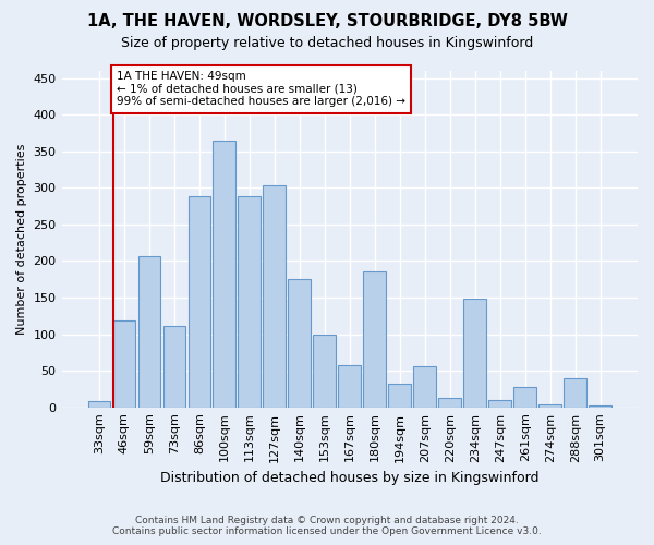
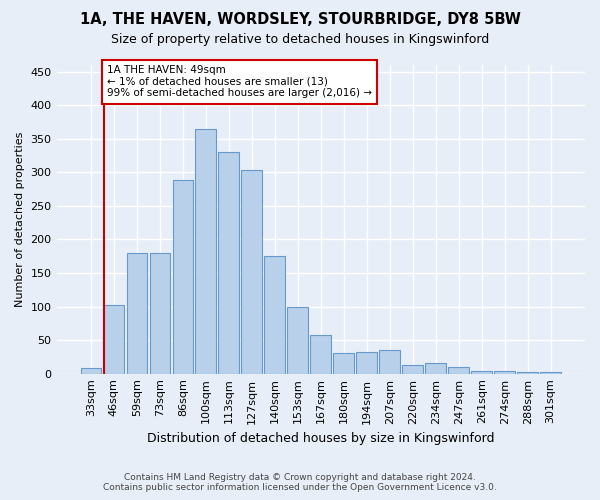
46sqm: 118 -> 103
59sqm: 206 -> 180
73sqm: 112 -> 180
113sqm: 288 -> 330
180sqm: 186 -> 31
207sqm: 56 -> 35
234sqm: 148 -> 16
261sqm: 28 -> 4
288sqm: 40 -> 3
